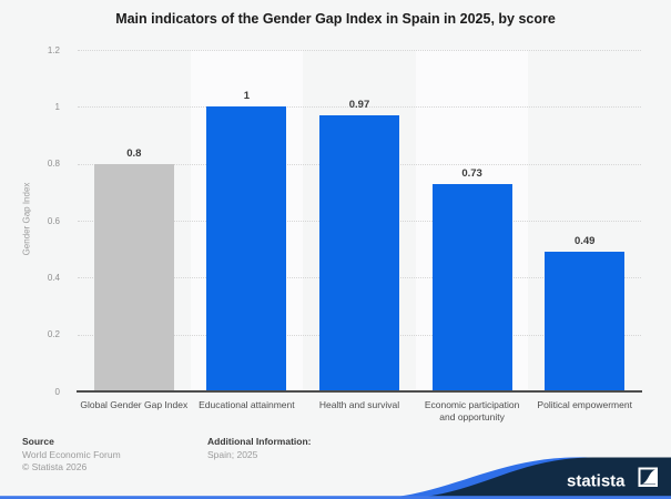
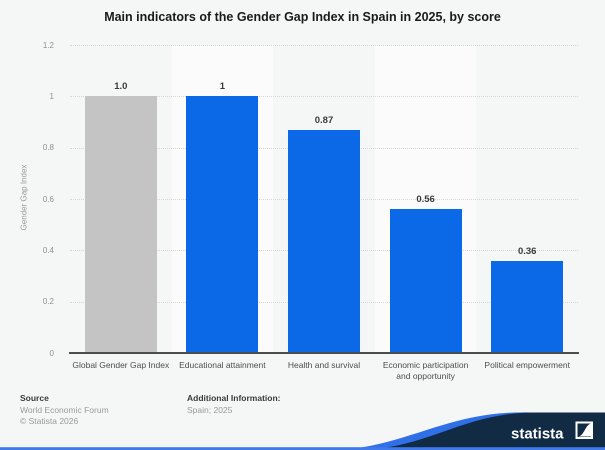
Global Gender Gap Index: 0.8 -> 1.0
Health and survival: 0.97 -> 0.87
Economic participation and opportunity: 0.73 -> 0.56
Political empowerment: 0.49 -> 0.36
